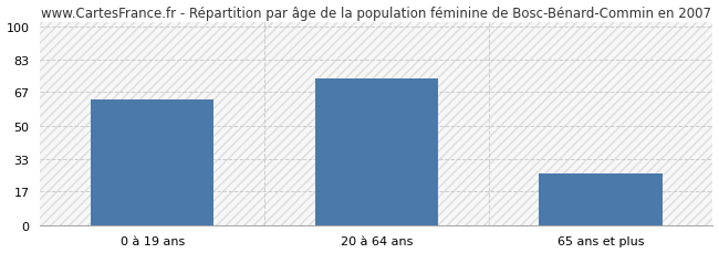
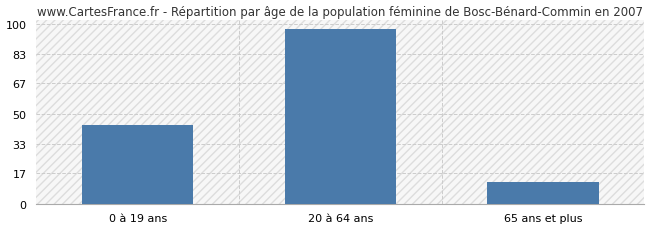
0 à 19 ans: 63 -> 44
20 à 64 ans: 74 -> 97
65 ans et plus: 26 -> 12
